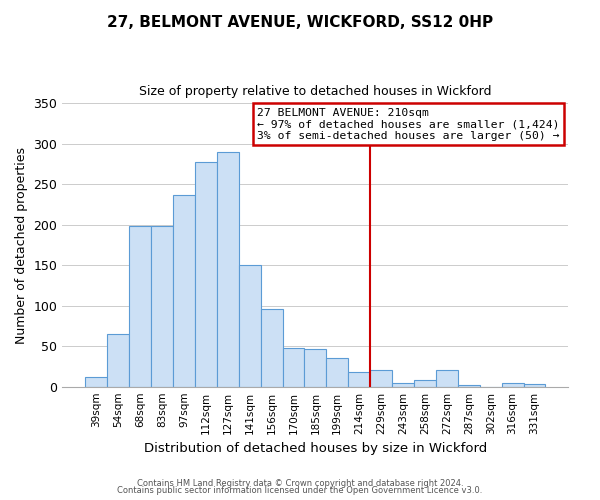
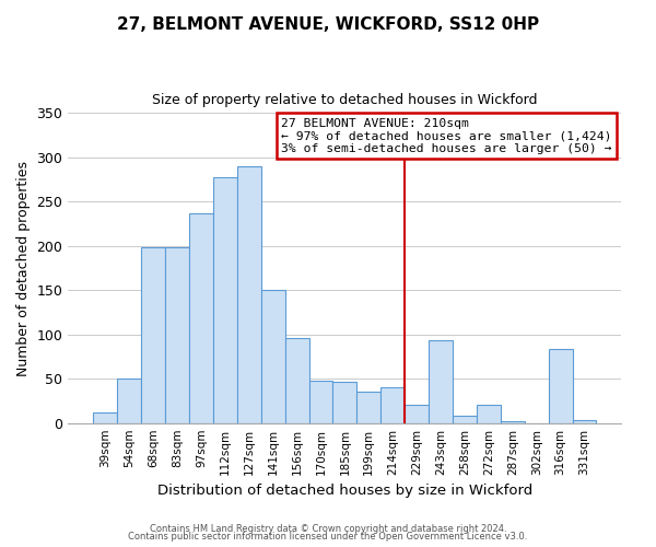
54sqm: 65 -> 50
214sqm: 18 -> 40
243sqm: 5 -> 94
316sqm: 5 -> 84
